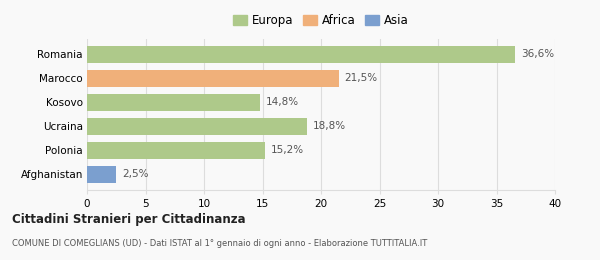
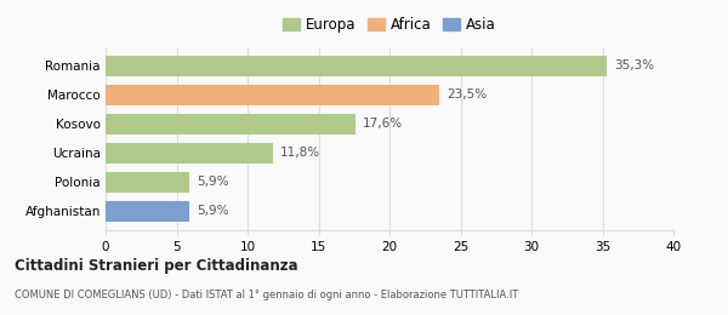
Romania: 36,6% -> 35,3%
Marocco: 21,5% -> 23,5%
Kosovo: 14,8% -> 17,6%
Ucraina: 18,8% -> 11,8%
Polonia: 15,2% -> 5,9%
Afghanistan: 2,5% -> 5,9%
